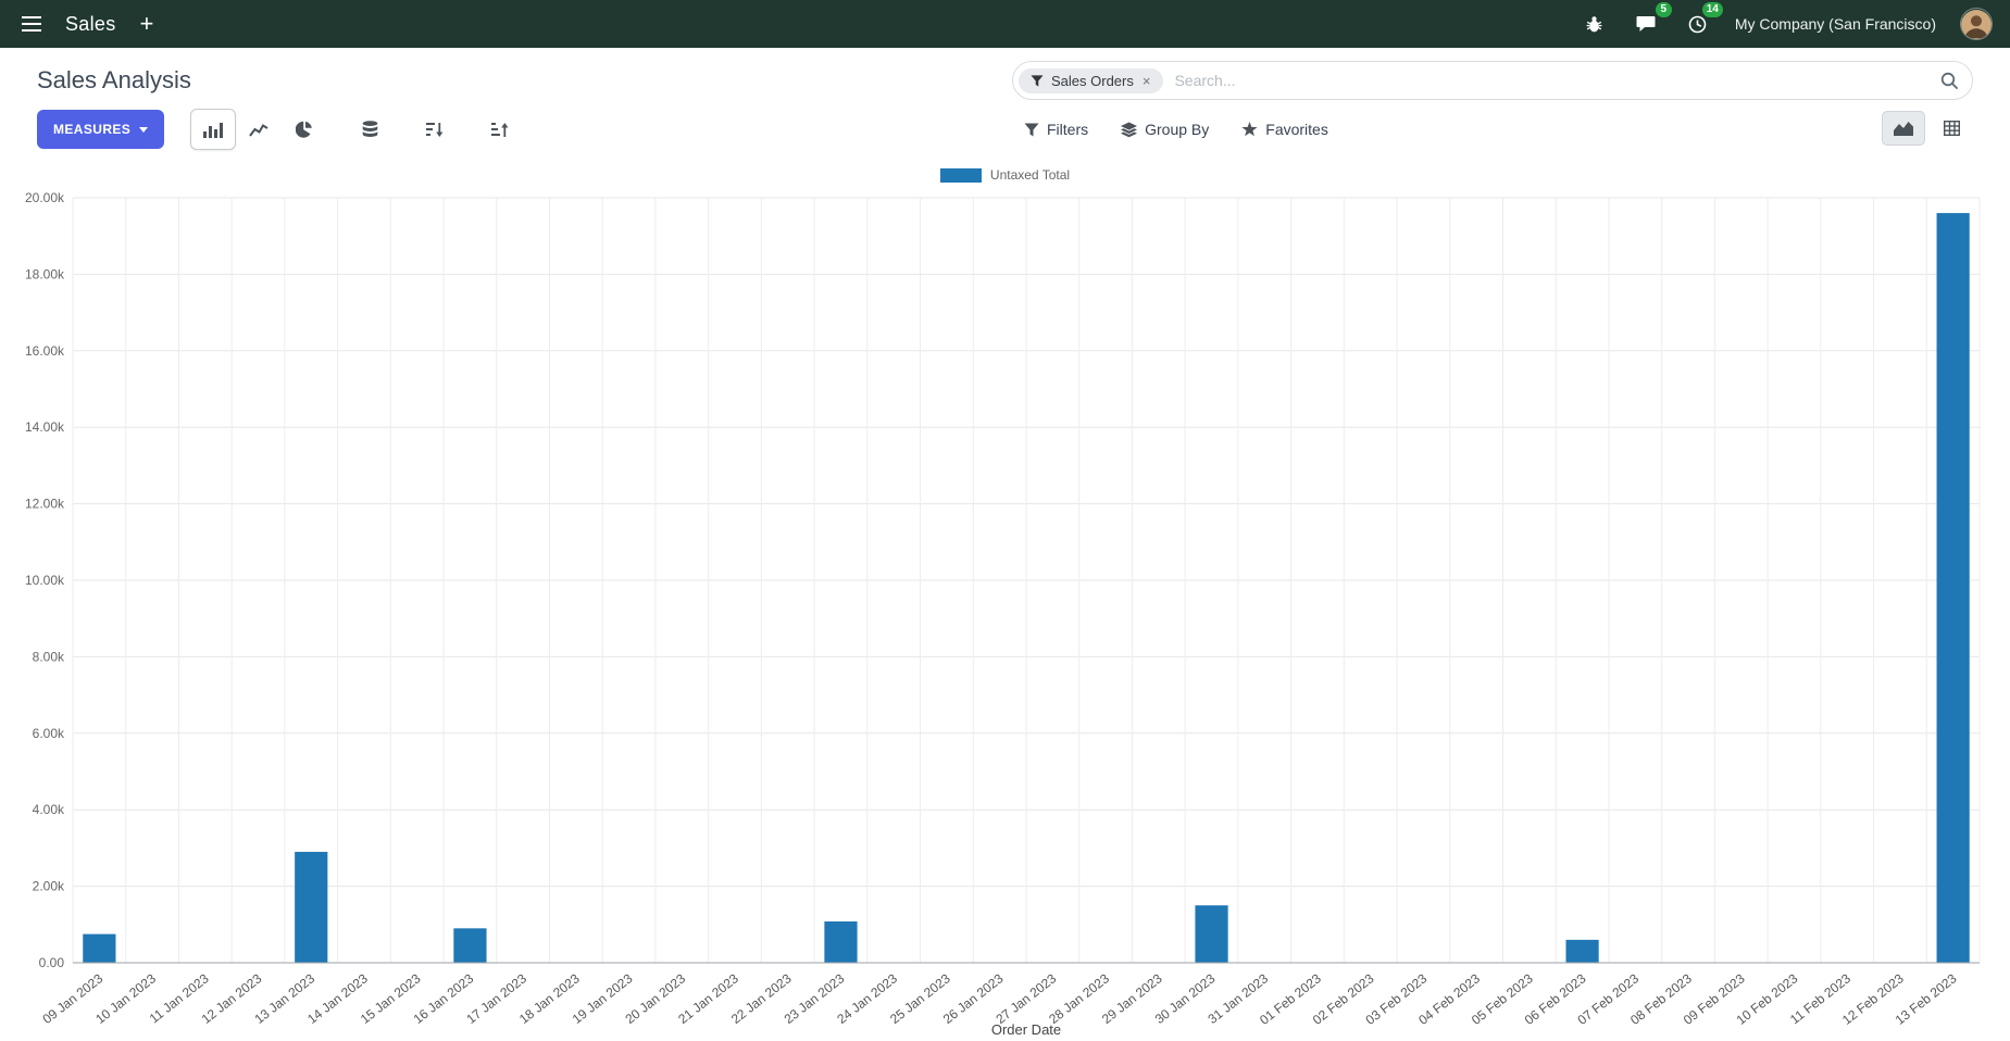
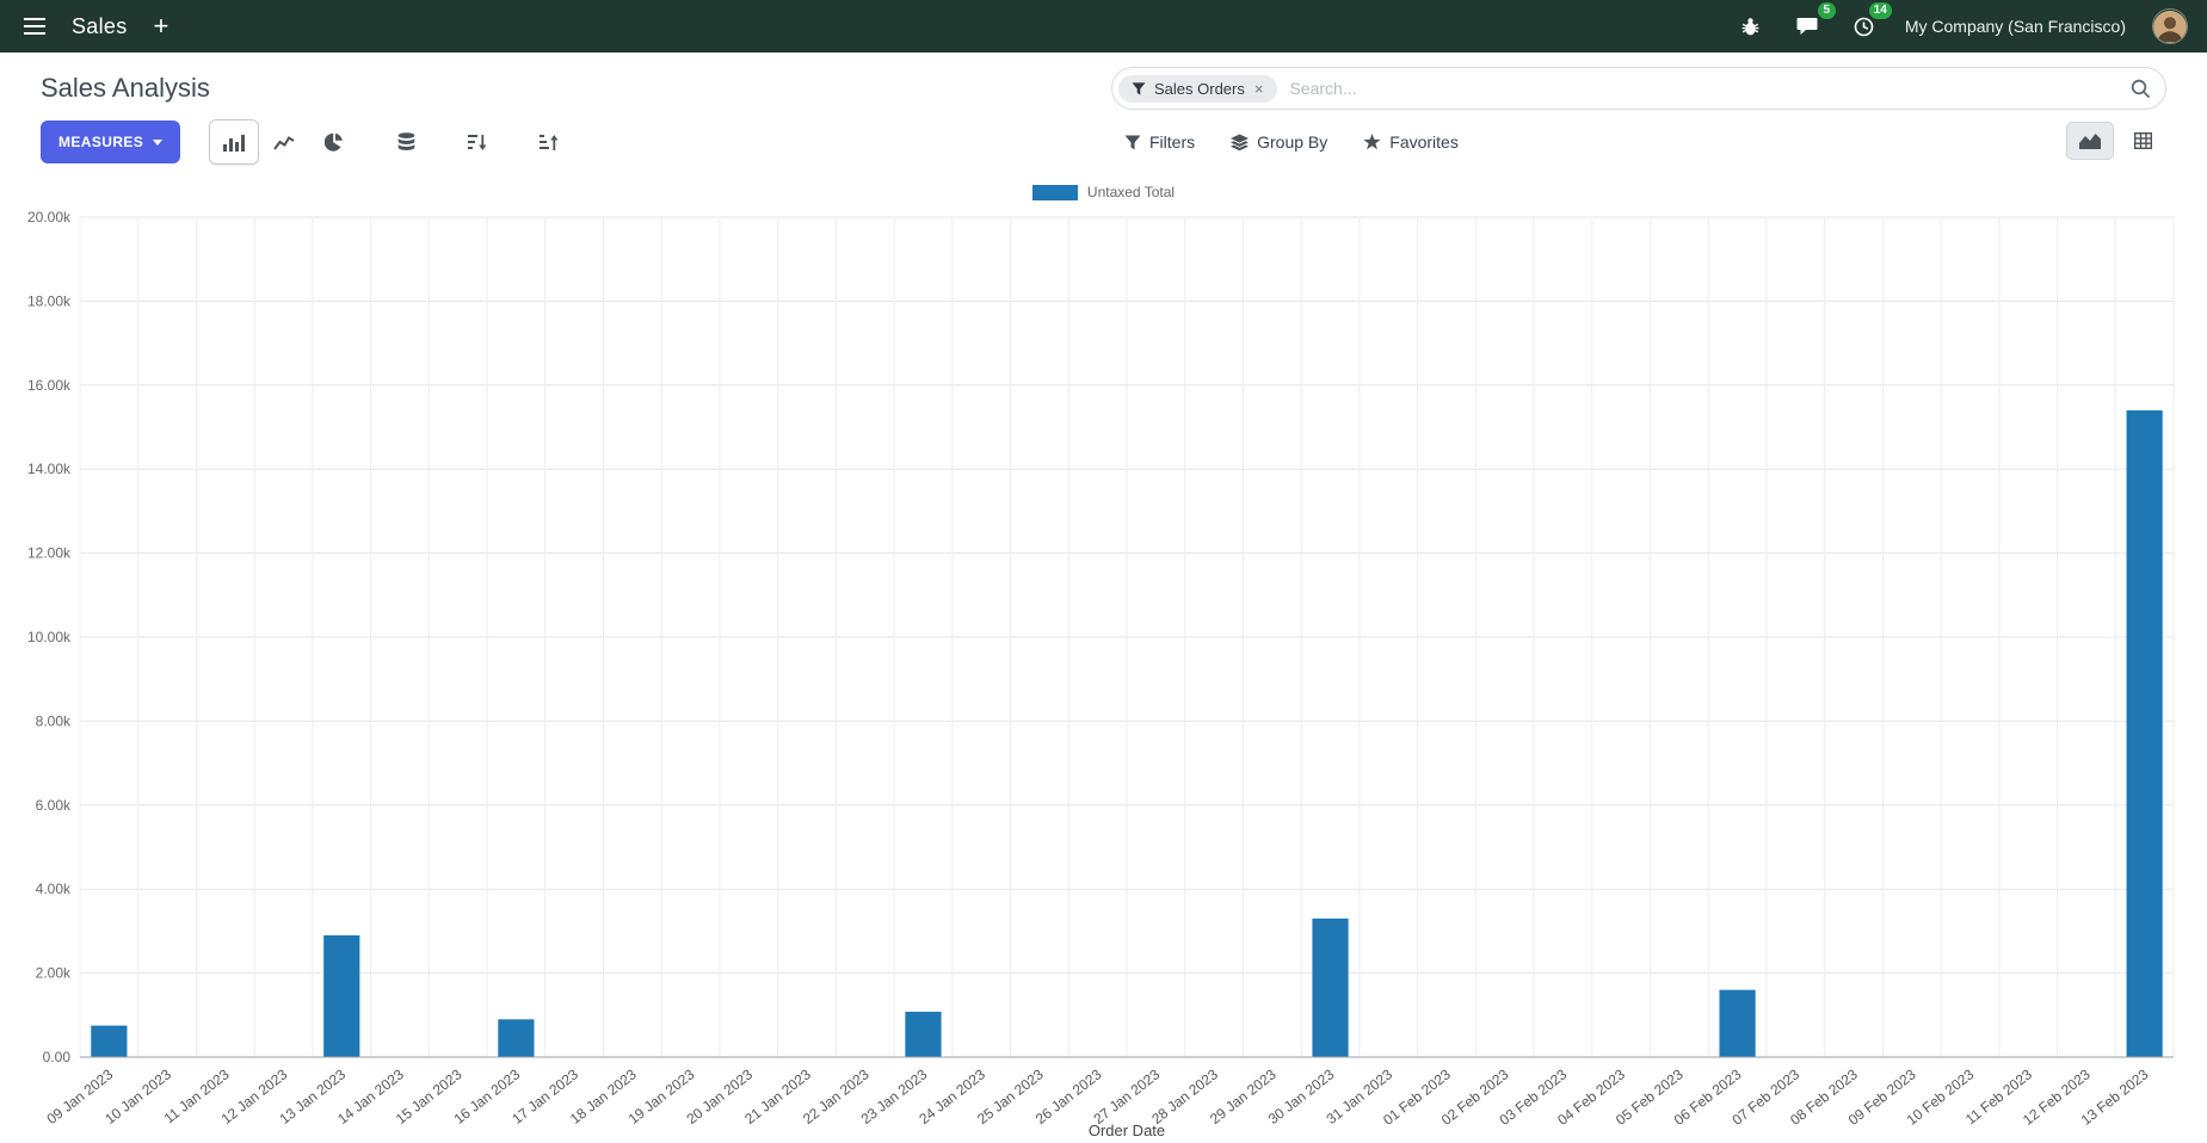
30 Jan 2023: 1.5k -> 3.3k
06 Feb 2023: 0.6k -> 1.6k
13 Feb 2023: 19.6k -> 15.4k
